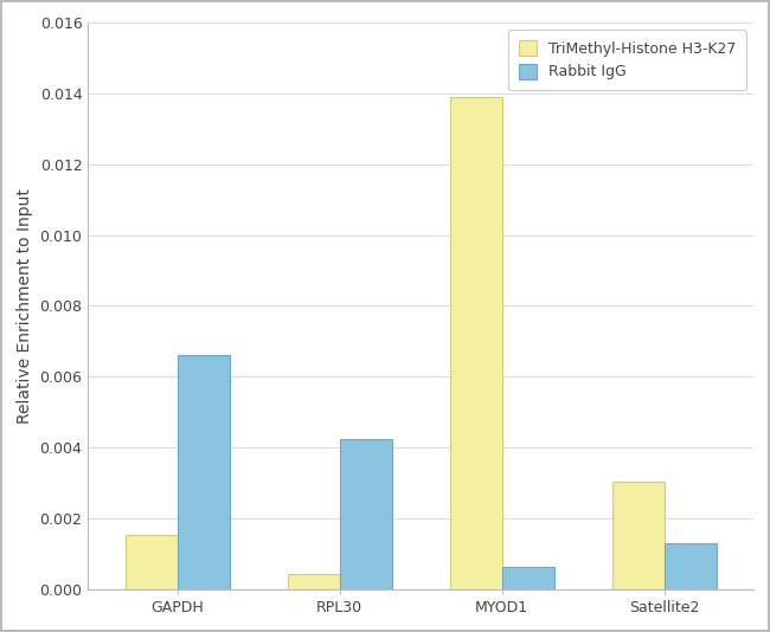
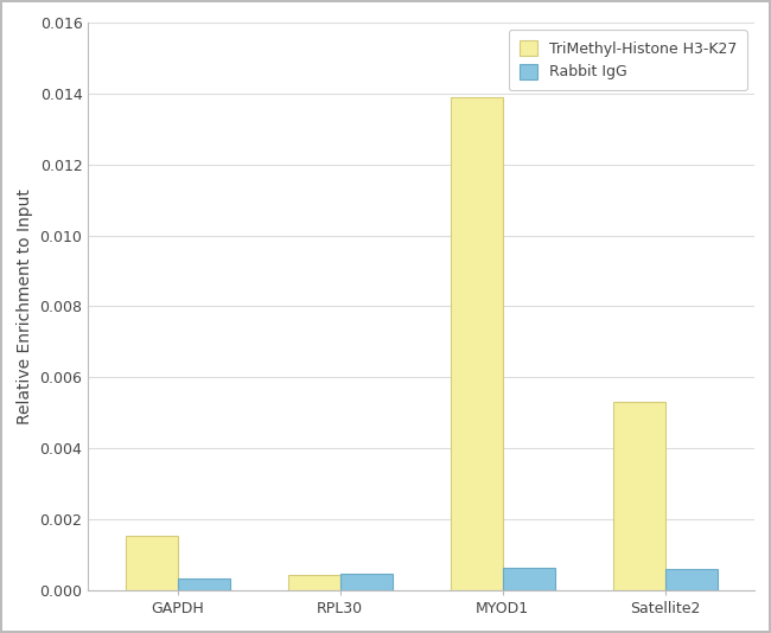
Rabbit IgG/GAPDH: 0.00660 -> 0.00035
Rabbit IgG/RPL30: 0.00425 -> 0.00048
TriMethyl-Histone H3-K27/Satellite2: 0.00305 -> 0.00530
Rabbit IgG/Satellite2: 0.00130 -> 0.00062
